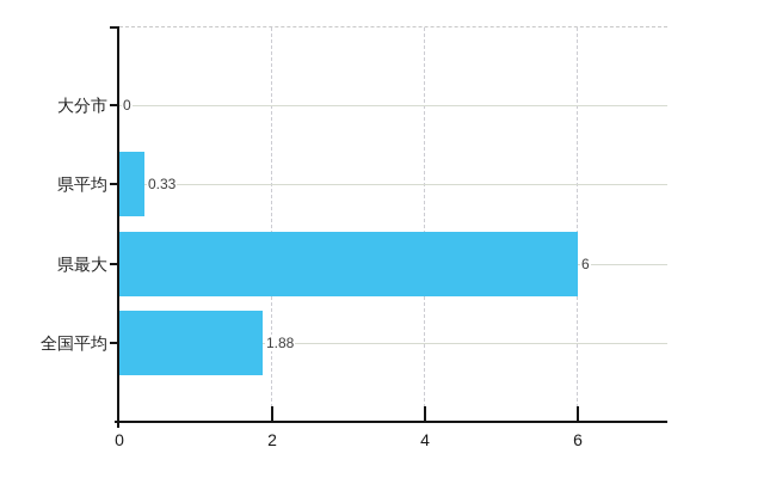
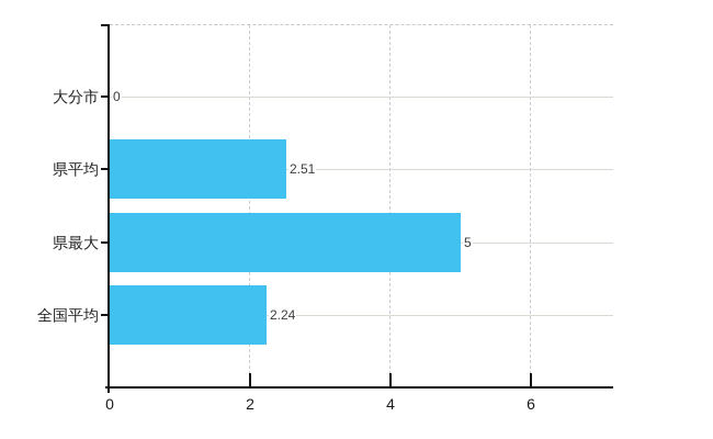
県平均: 0.33 -> 2.51
県最大: 6 -> 5
全国平均: 1.88 -> 2.24
